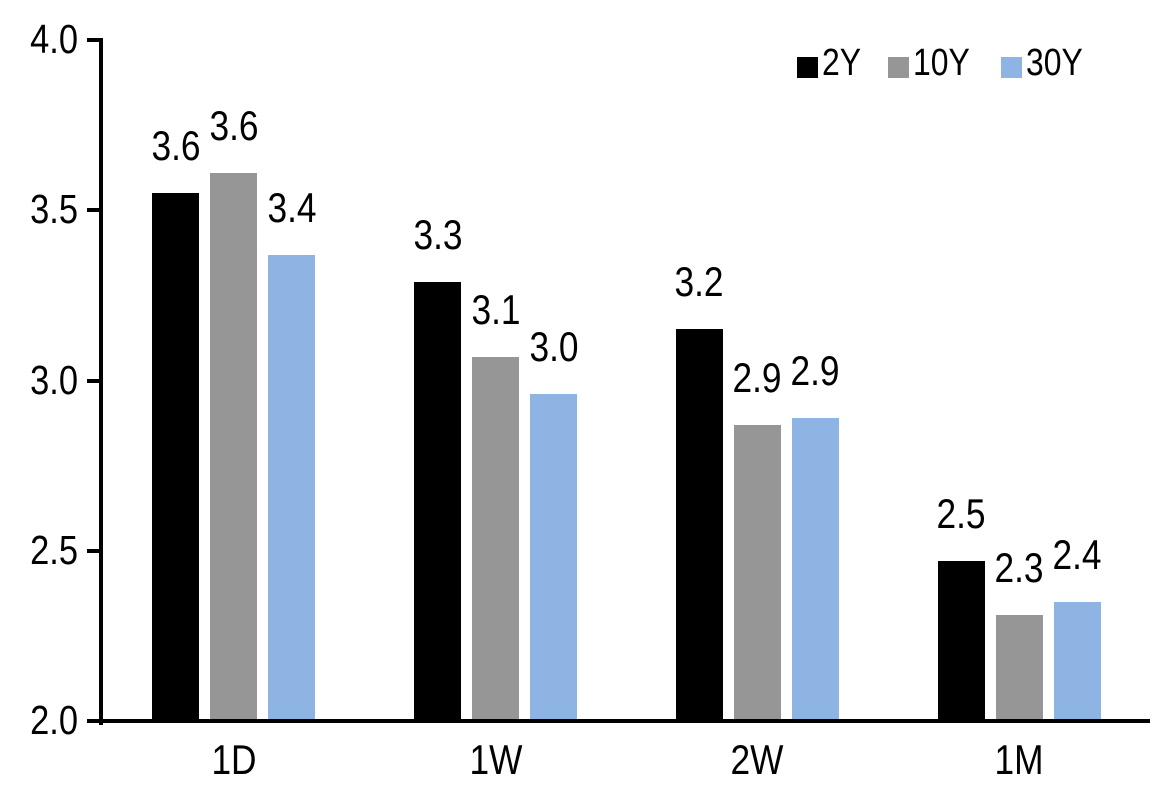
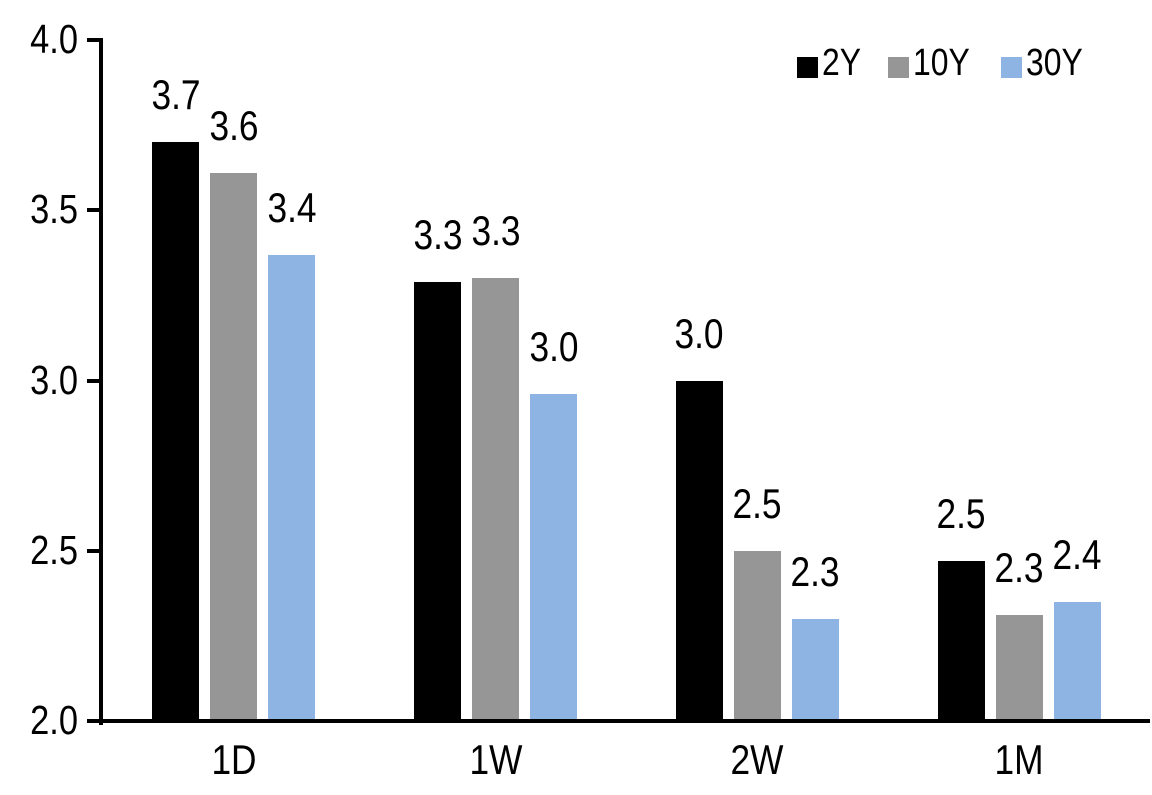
2Y/1D: 3.6 -> 3.7
10Y/1W: 3.1 -> 3.3
2Y/2W: 3.2 -> 3.0
10Y/2W: 2.9 -> 2.5
30Y/2W: 2.9 -> 2.3
